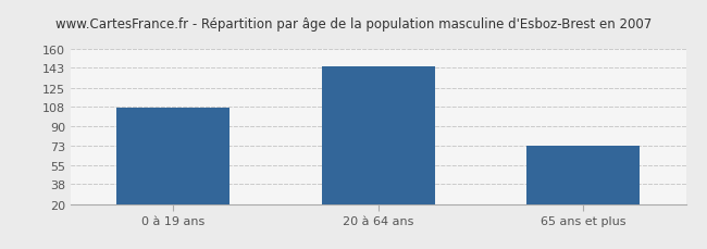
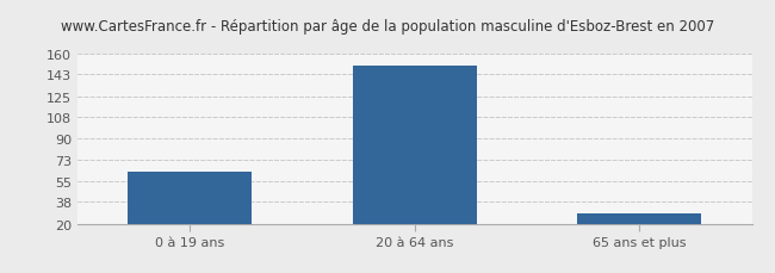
0 à 19 ans: 107 -> 63
20 à 64 ans: 144 -> 150
65 ans et plus: 73 -> 28
